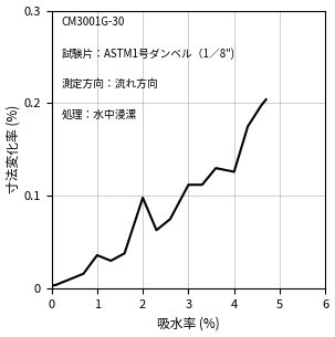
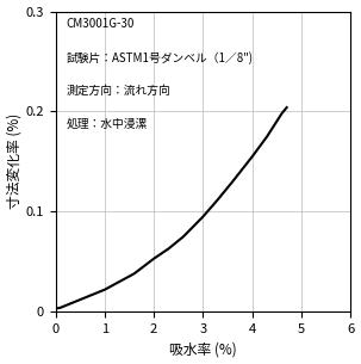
1: 0.036 -> 0.022
2: 0.098 -> 0.053
3: 0.112 -> 0.095
4: 0.126 -> 0.155
